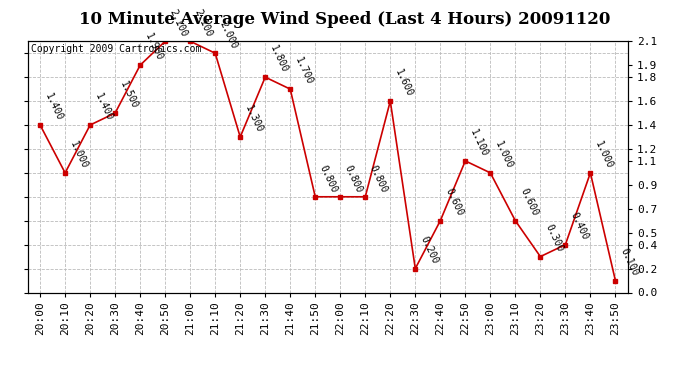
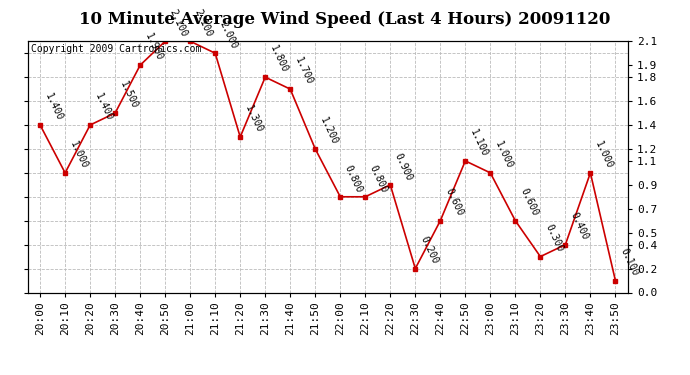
21:50: 0.800 -> 1.200
22:20: 1.600 -> 0.900
